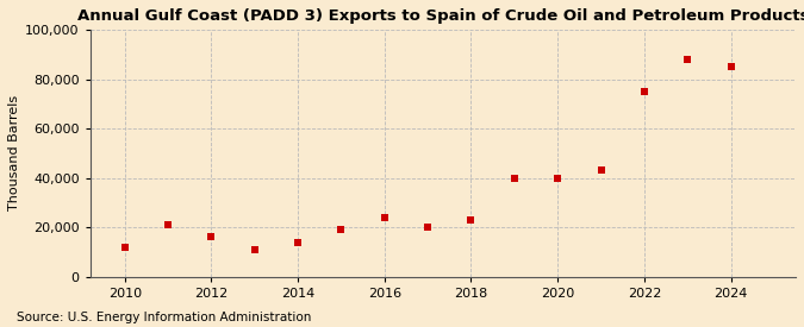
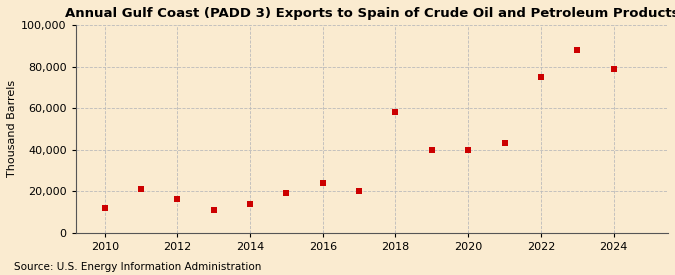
2018: 23,000 -> 58,000
2024: 85,000 -> 79,000
